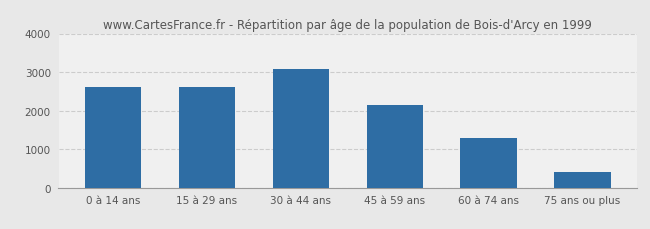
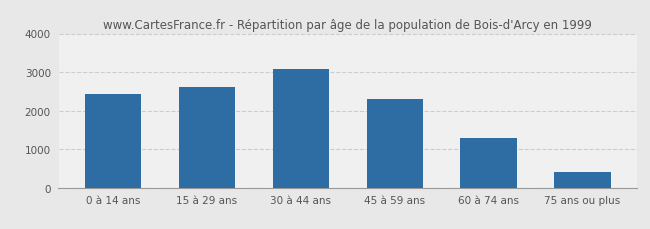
0 à 14 ans: 2600 -> 2420
45 à 59 ans: 2150 -> 2290
